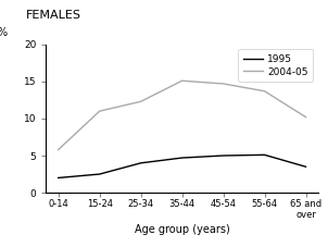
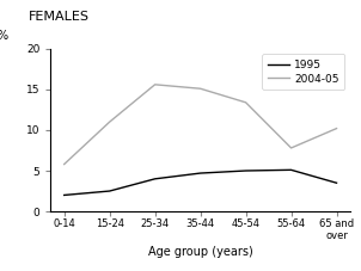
2004-05/25-34: 12.3 -> 15.6
2004-05/45-54: 14.7 -> 13.4
2004-05/55-64: 13.7 -> 7.8
